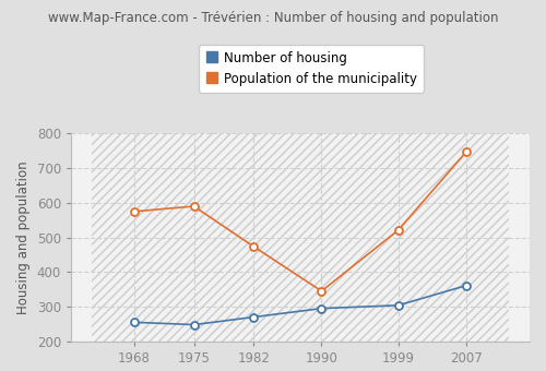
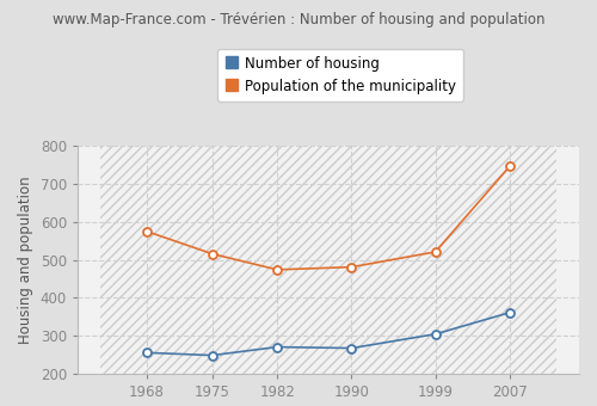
Population of the municipality/1975: 590 -> 516
Number of housing/1990: 295 -> 267
Population of the municipality/1990: 345 -> 481
